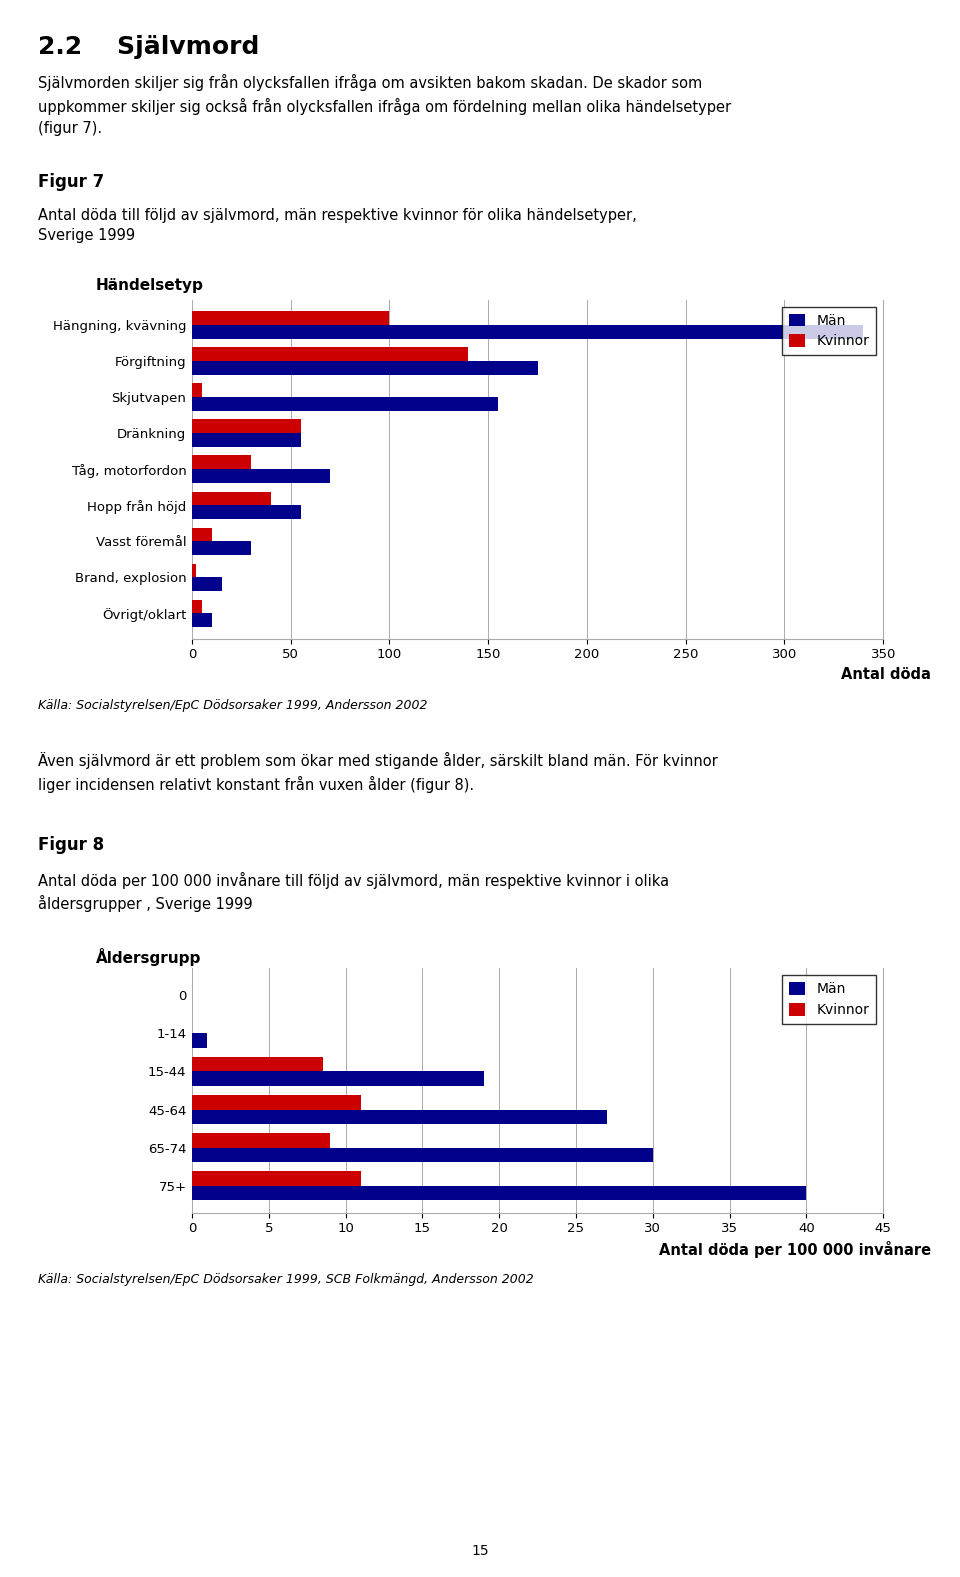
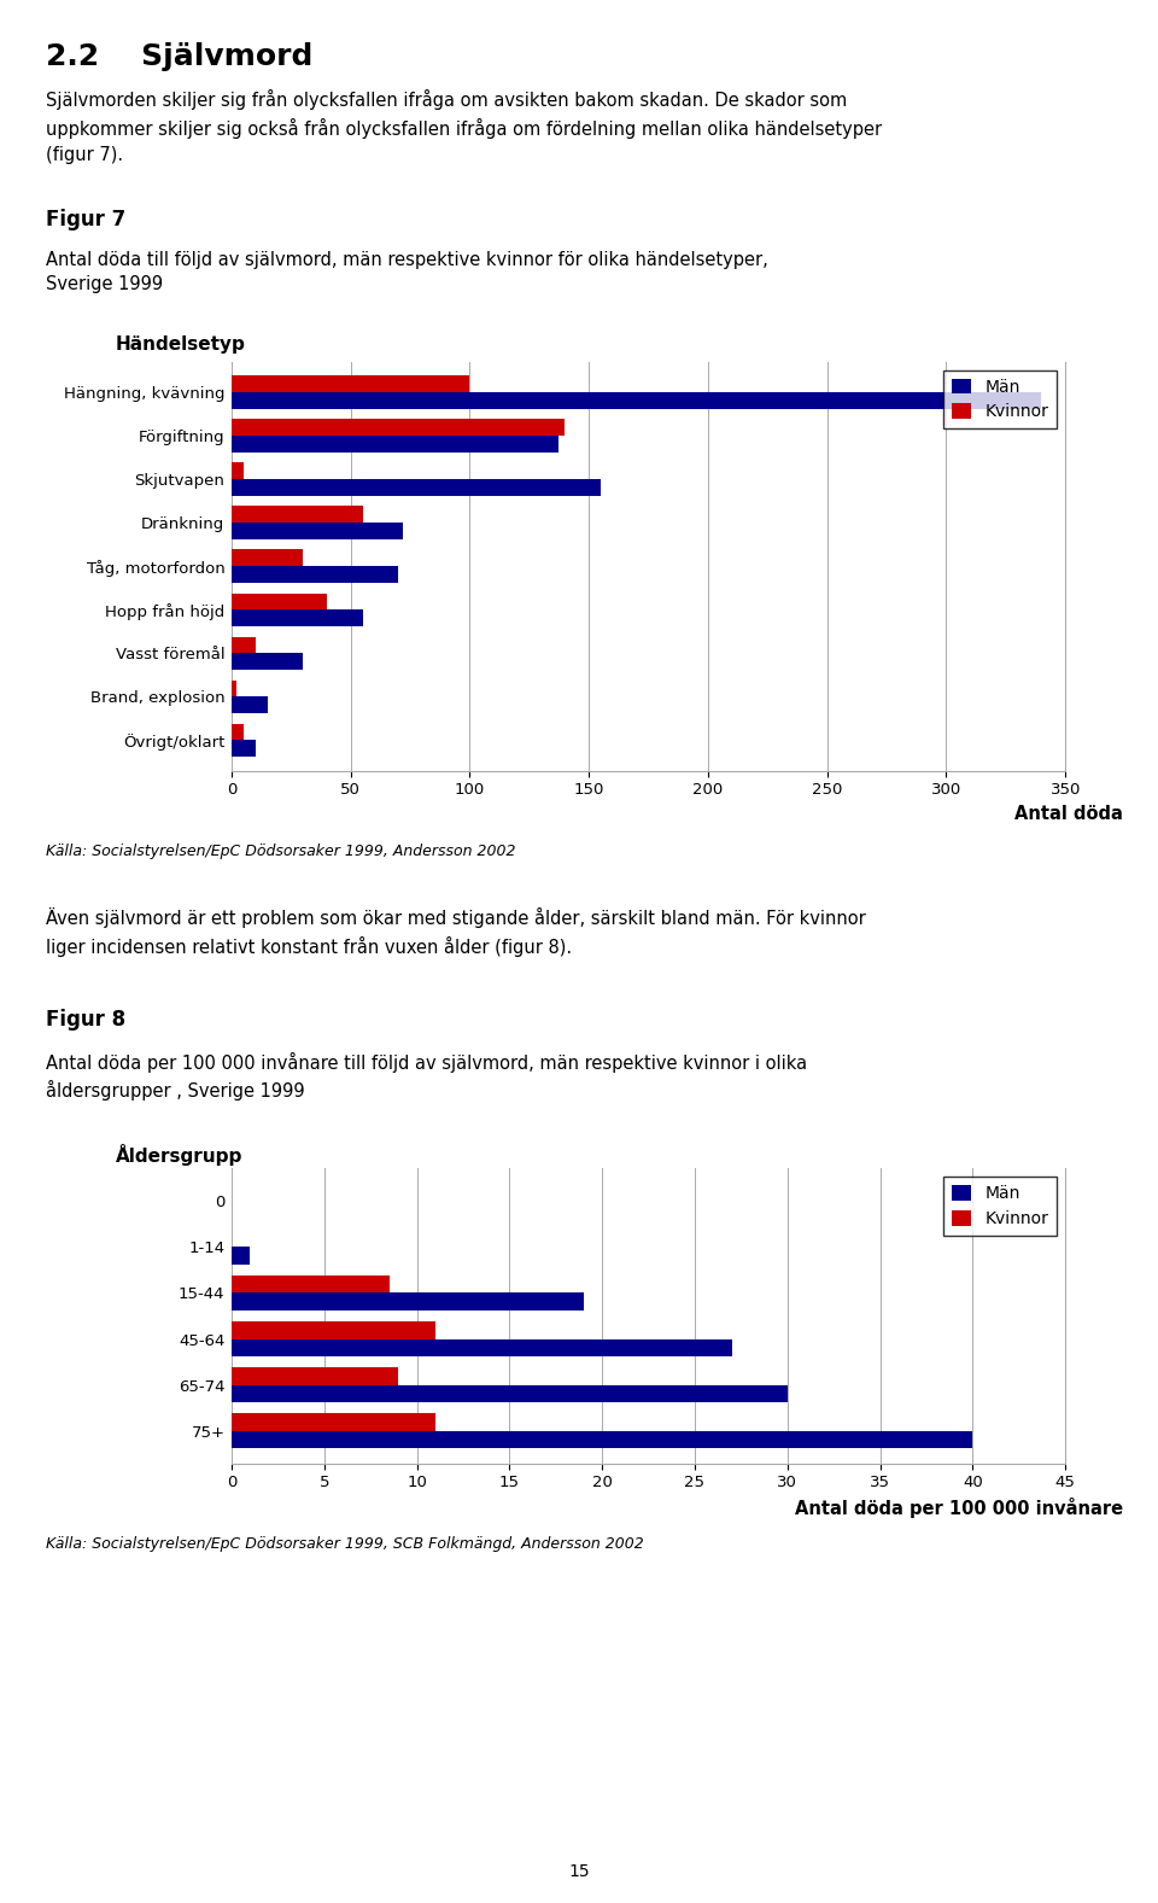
Män/Förgiftning: 175 -> 137
Män/Dränkning: 55 -> 72
